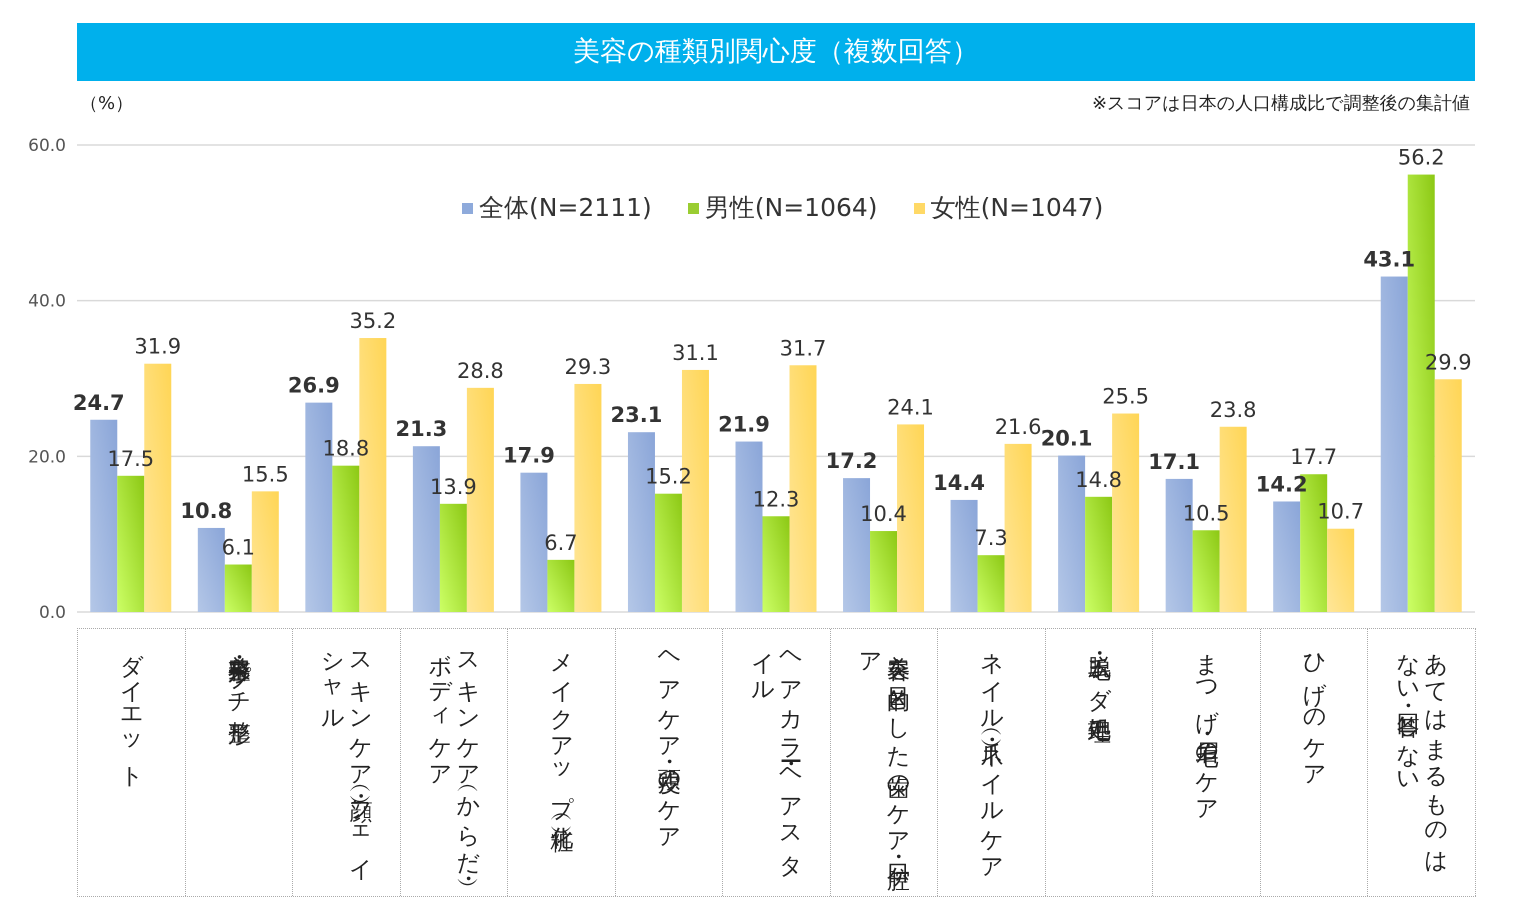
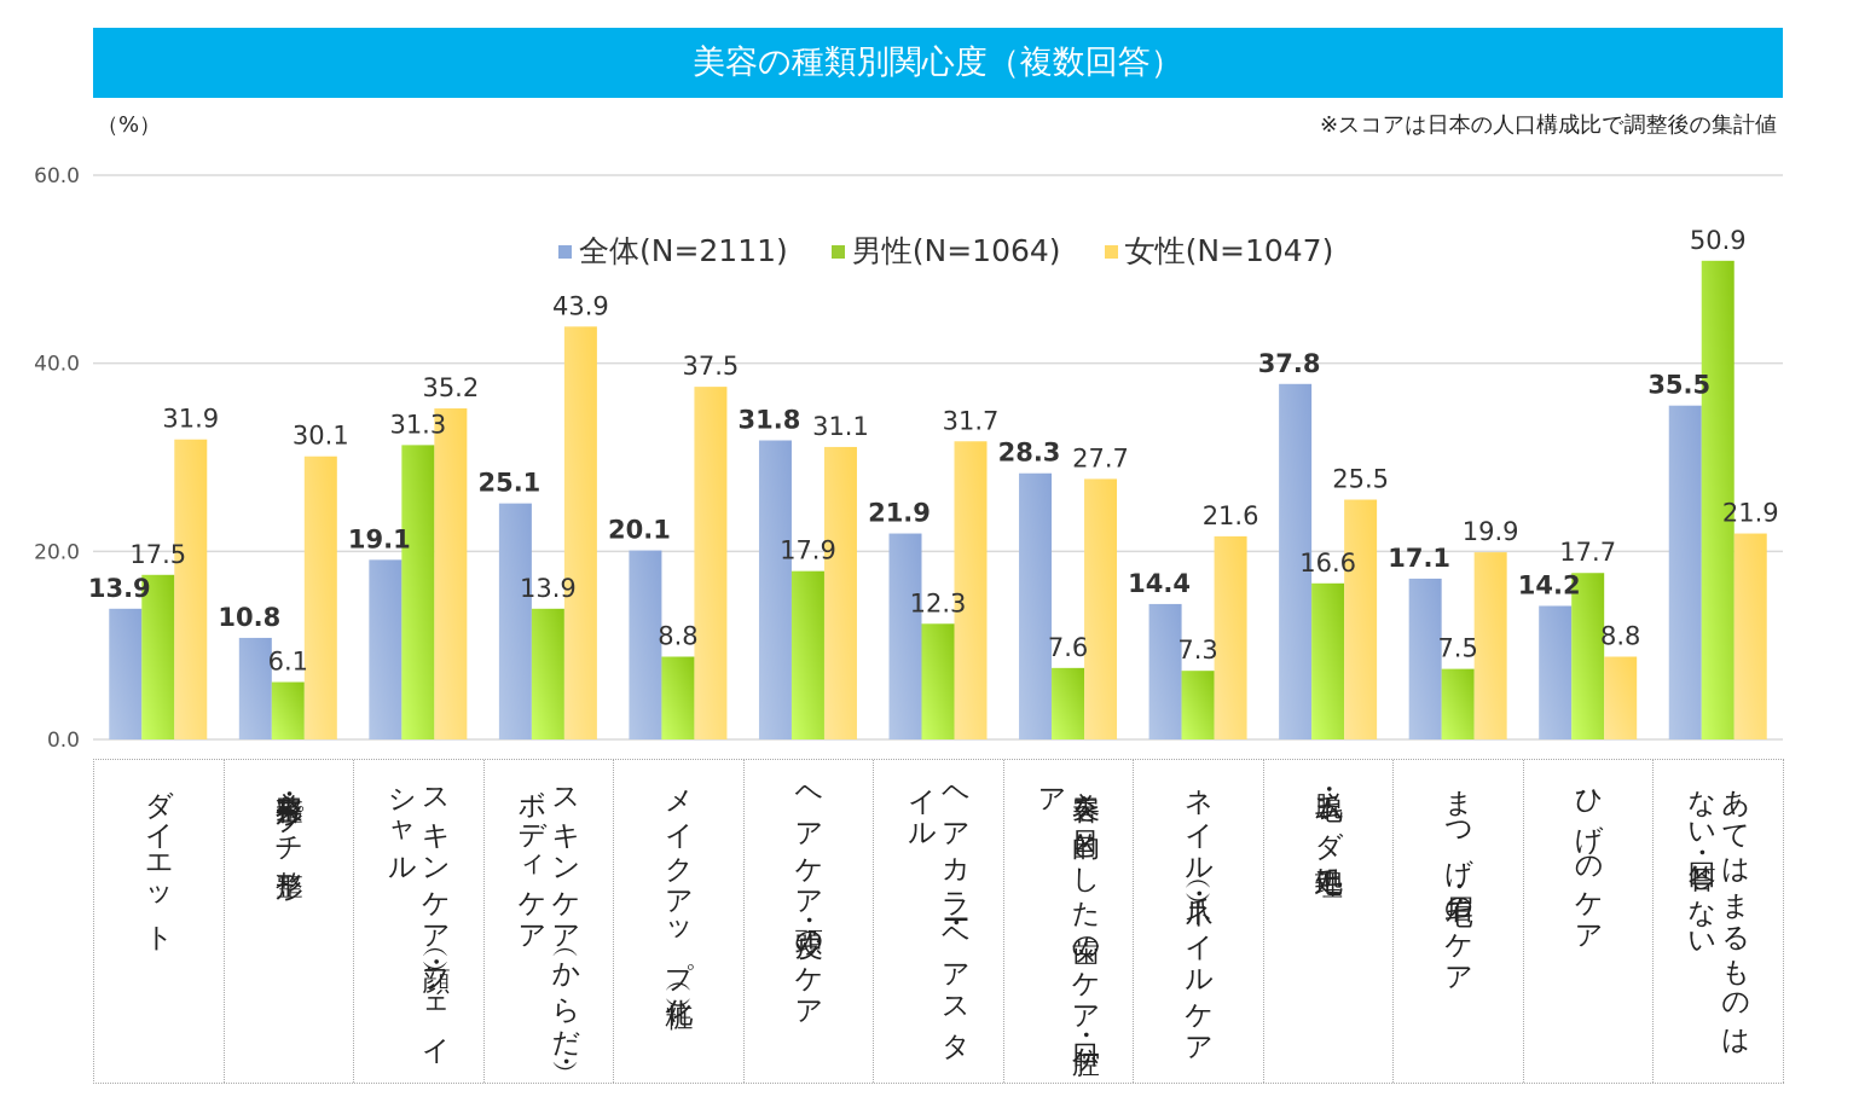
全体(N=2111)/ダイエット: 24.7 -> 13.9
女性(N=1047)/美容整形・プチ整形: 15.5 -> 30.1
全体(N=2111)/スキンケア（顔）・フェイシャル: 26.9 -> 19.1
男性(N=1064)/スキンケア（顔）・フェイシャル: 18.8 -> 31.3
全体(N=2111)/スキンケア（からだ）・ボディケア: 21.3 -> 25.1
女性(N=1047)/スキンケア（からだ）・ボディケア: 28.8 -> 43.9
全体(N=2111)/メイクアップ（化粧）: 17.9 -> 20.1
男性(N=1064)/メイクアップ（化粧）: 6.7 -> 8.8
女性(N=1047)/メイクアップ（化粧）: 29.3 -> 37.5
全体(N=2111)/ヘアケア・頭皮のケア: 23.1 -> 31.8
男性(N=1064)/ヘアケア・頭皮のケア: 15.2 -> 17.9
全体(N=2111)/美容を目的とした歯のケア・口腔ケア: 17.2 -> 28.3
男性(N=1064)/美容を目的とした歯のケア・口腔ケア: 10.4 -> 7.6
女性(N=1047)/美容を目的とした歯のケア・口腔ケア: 24.1 -> 27.7
全体(N=2111)/脱毛・ムダ毛処理: 20.1 -> 37.8
男性(N=1064)/脱毛・ムダ毛処理: 14.8 -> 16.6
男性(N=1064)/まつげ・眉毛のケア: 10.5 -> 7.5
女性(N=1047)/まつげ・眉毛のケア: 23.8 -> 19.9
女性(N=1047)/ひげのケア: 10.7 -> 8.8
全体(N=2111)/あてはまるものはない・回答しない: 43.1 -> 35.5
男性(N=1064)/あてはまるものはない・回答しない: 56.2 -> 50.9
女性(N=1047)/あてはまるものはない・回答しない: 29.9 -> 21.9
